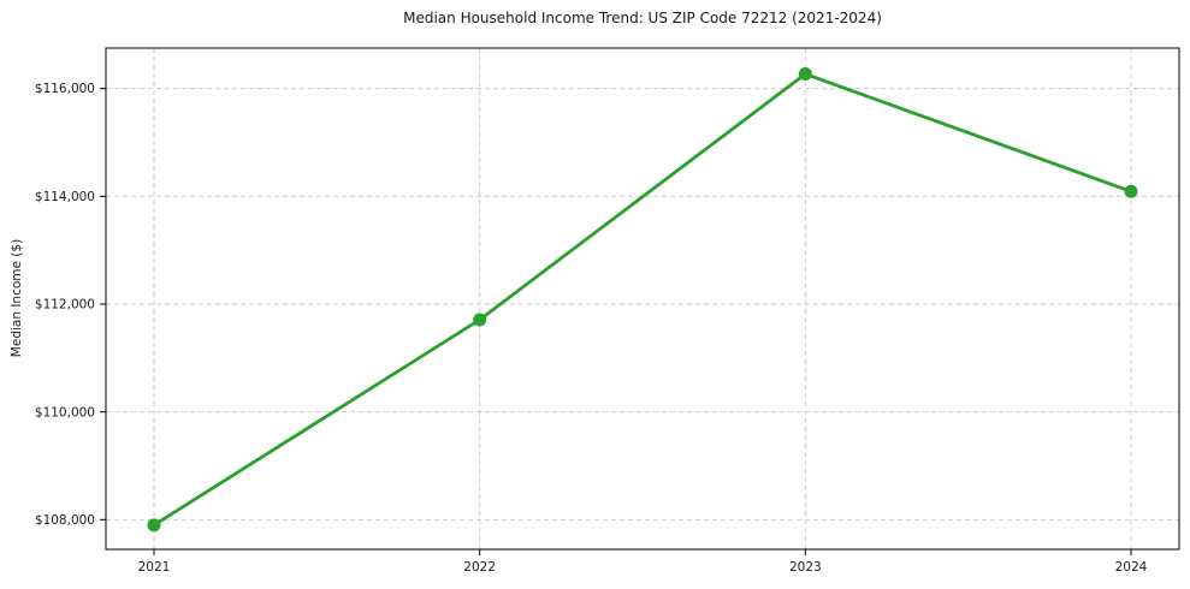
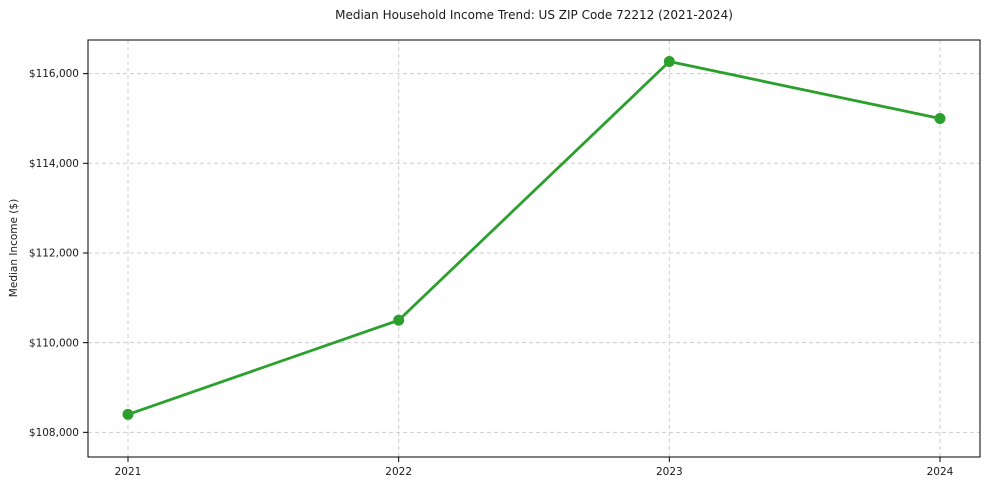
2021: $107900 -> $108400
2022: $111700 -> $110500
2024: $114100 -> $115000
